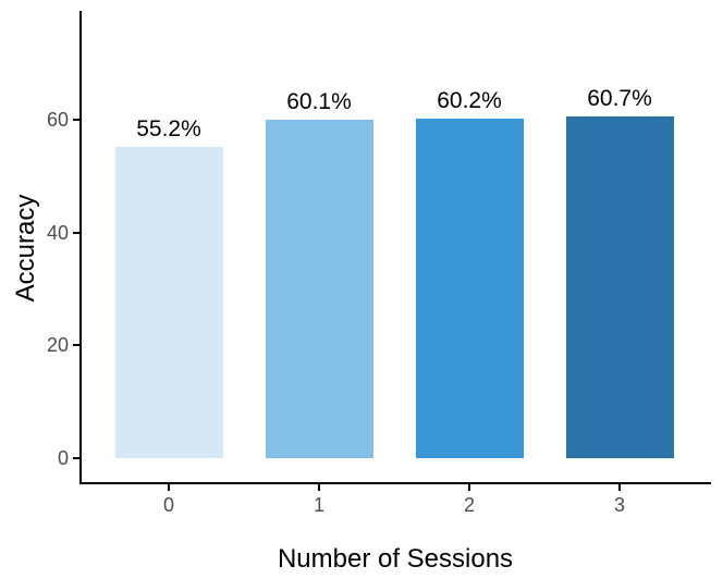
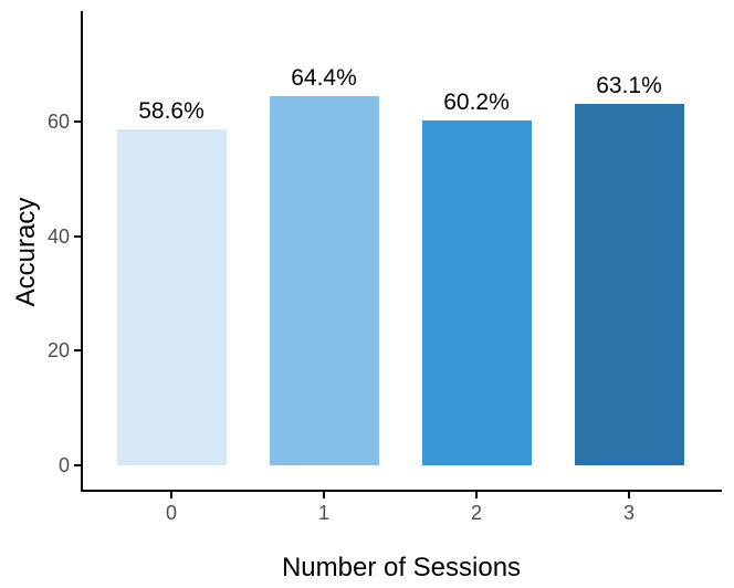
0: 55.2% -> 58.6%
1: 60.1% -> 64.4%
3: 60.7% -> 63.1%
